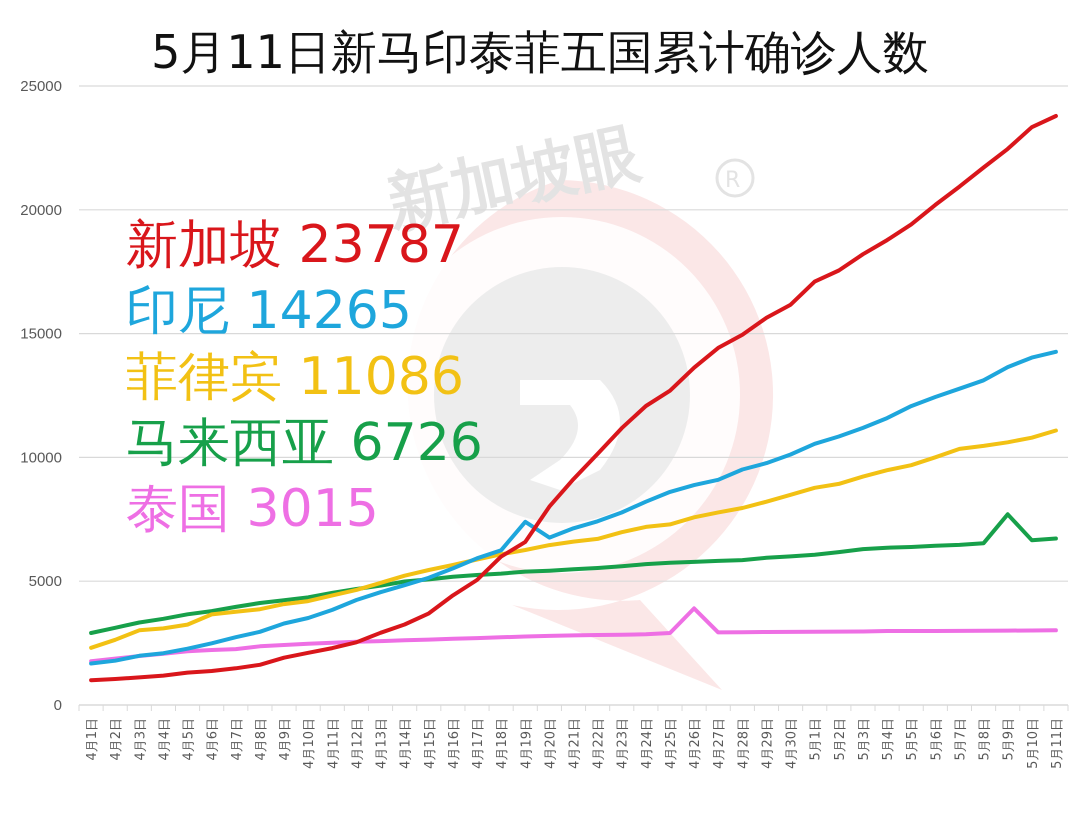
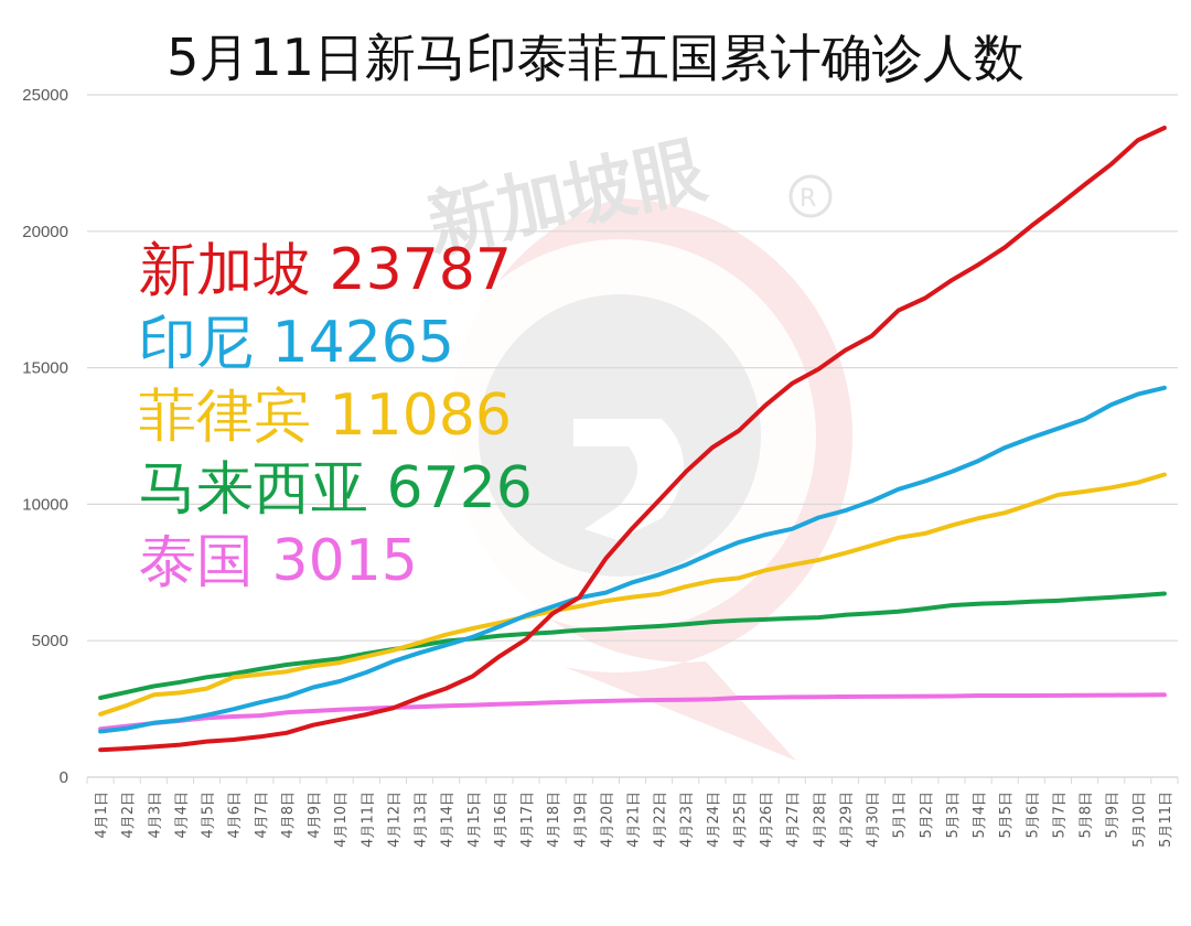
印尼/4月19日: 7400 -> 6600
泰国/4月26日: 3900 -> 2900
马来西亚/5月9日: 7700 -> 6600
